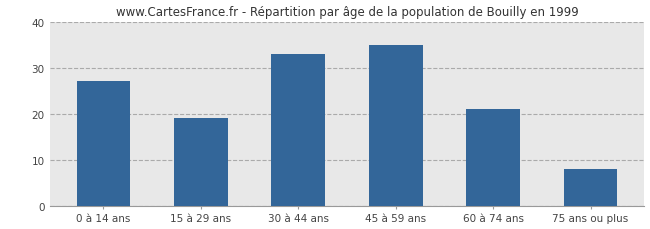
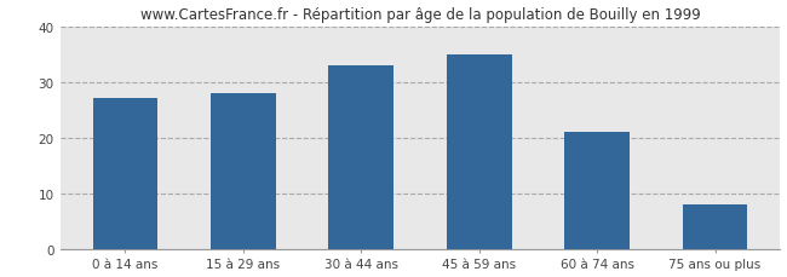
15 à 29 ans: 19 -> 28
